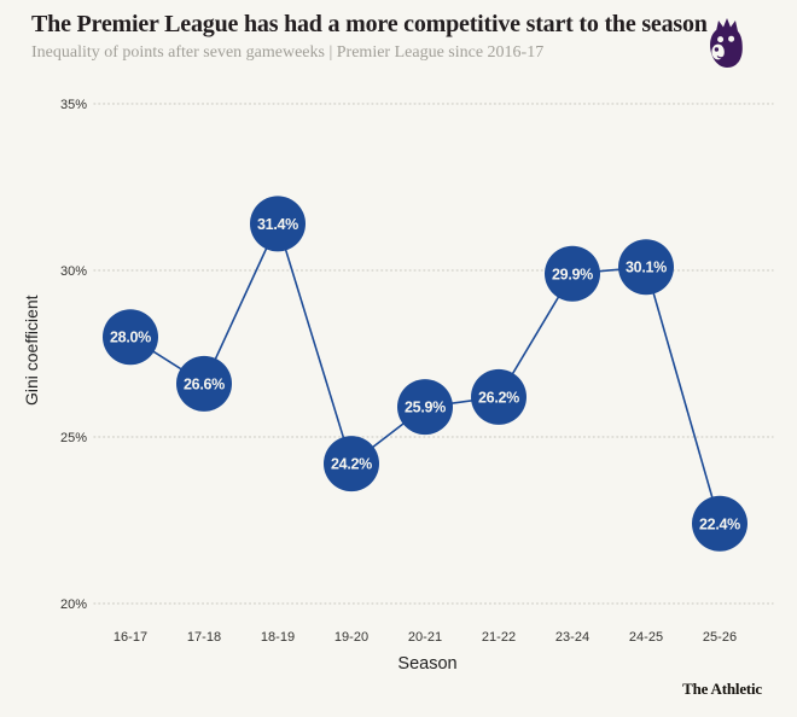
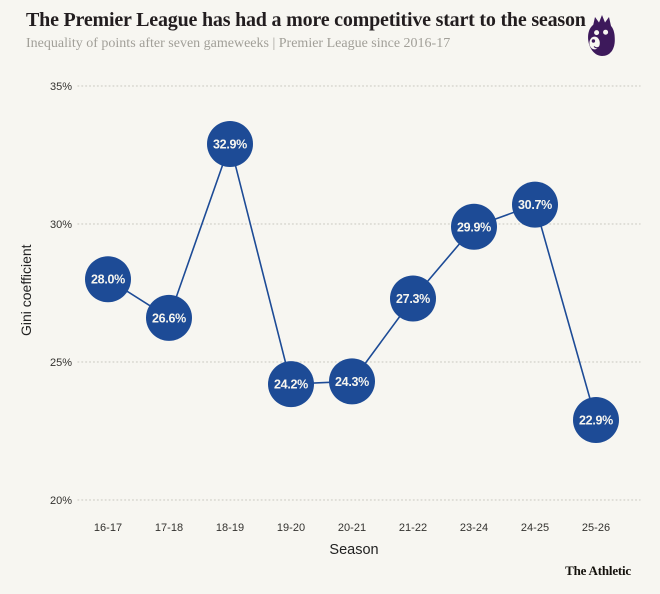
18-19: 31.4% -> 32.9%
20-21: 25.9% -> 24.3%
21-22: 26.2% -> 27.3%
24-25: 30.1% -> 30.7%
25-26: 22.4% -> 22.9%
